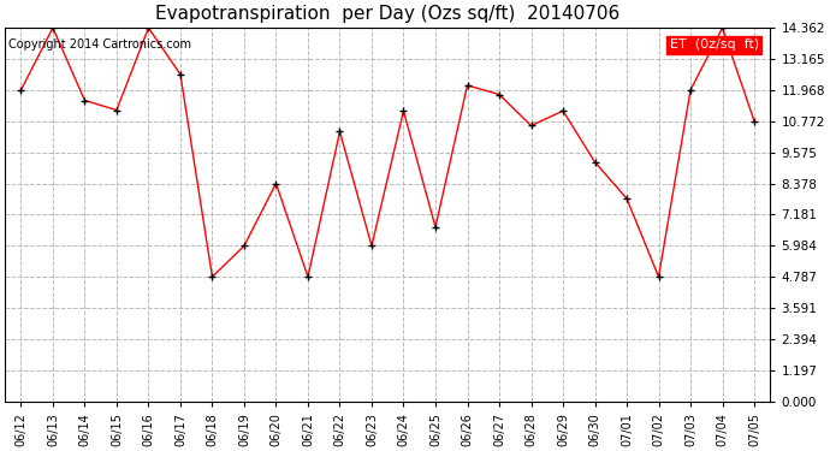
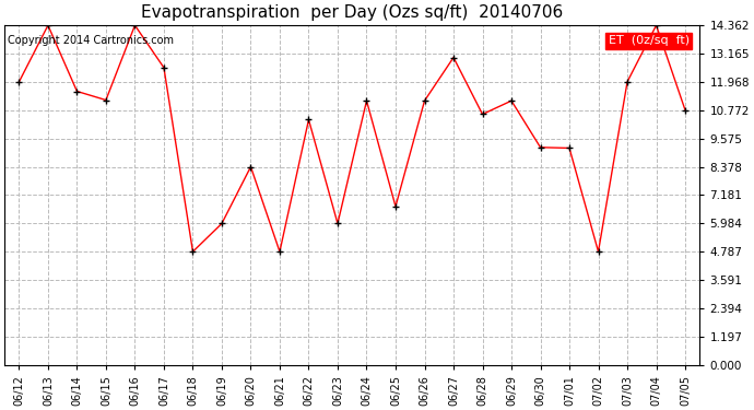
06/26: 12.15 -> 11.17
06/27: 11.80 -> 13.00
07/01: 7.80 -> 9.17
